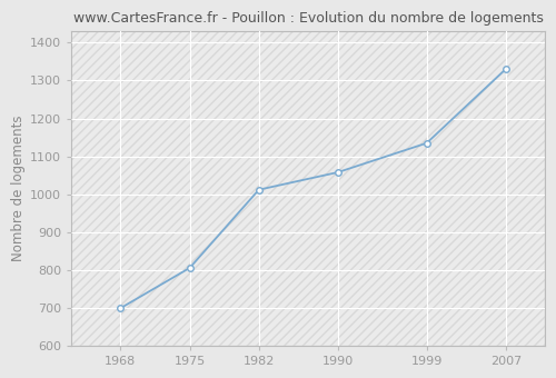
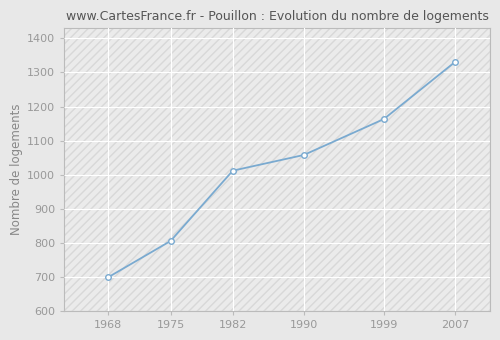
1999: 1135 -> 1163
